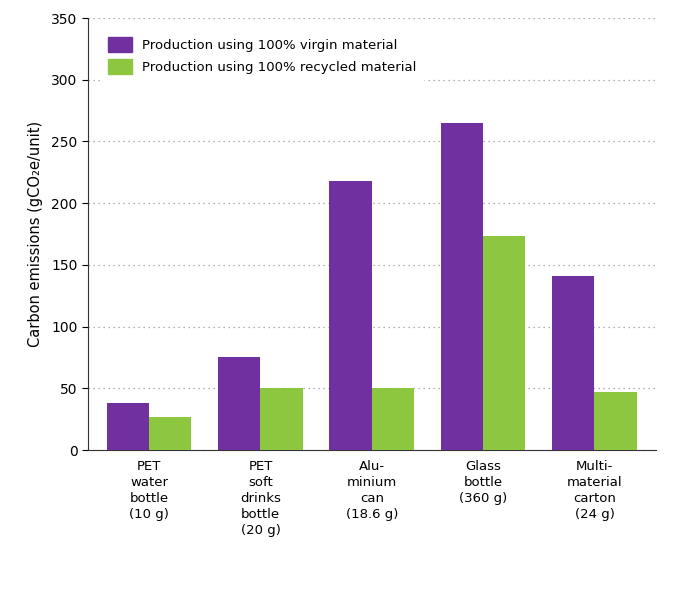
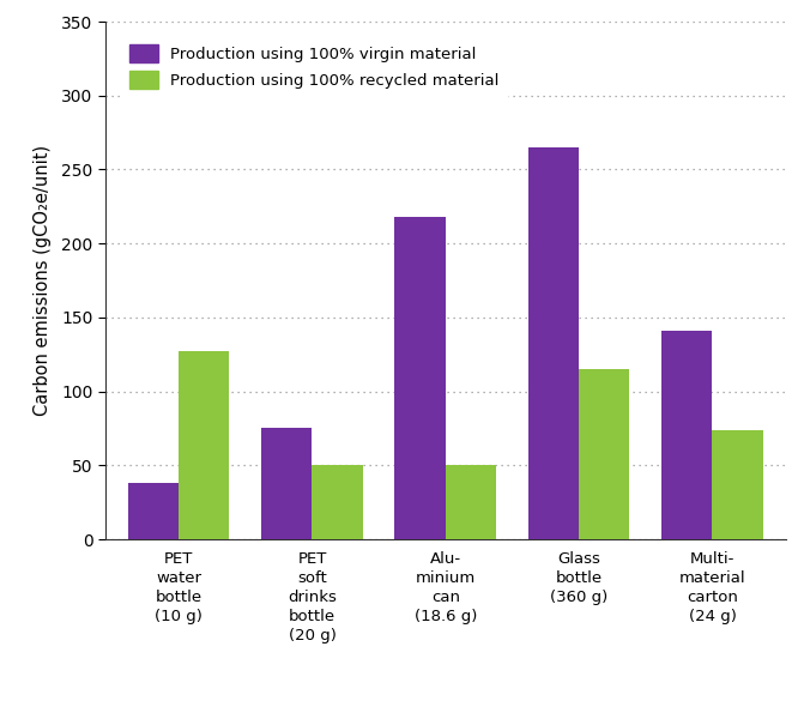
Production using 100% recycled material/PET water bottle (10 g): 27 -> 127
Production using 100% recycled material/Glass bottle (360 g): 173 -> 115
Production using 100% recycled material/Multi- material carton (24 g): 47 -> 74
